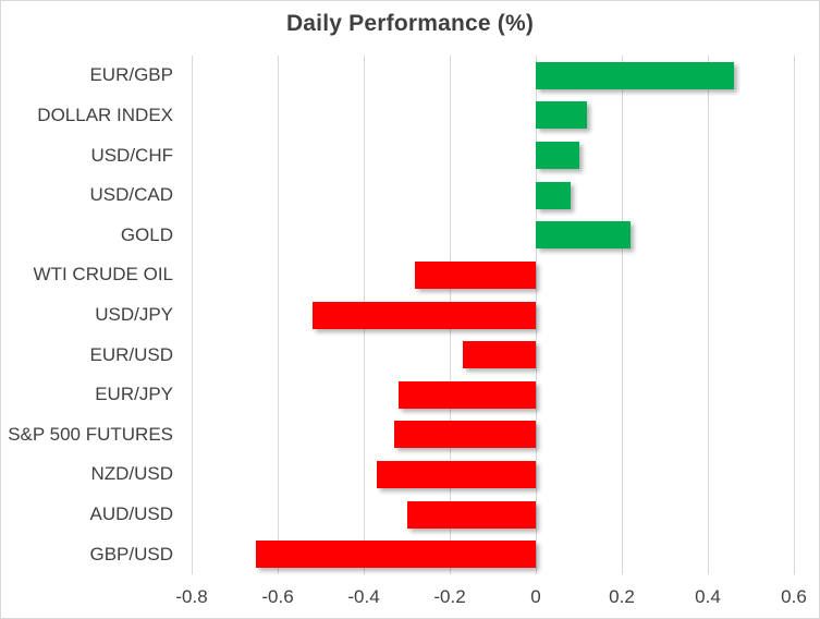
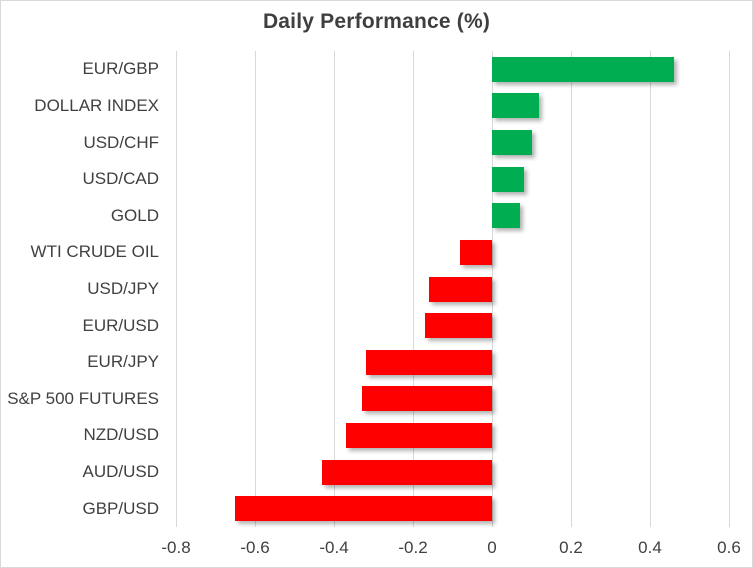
GOLD: 0.22 -> 0.07
WTI CRUDE OIL: -0.28 -> -0.08
USD/JPY: -0.52 -> -0.16
AUD/USD: -0.30 -> -0.43
